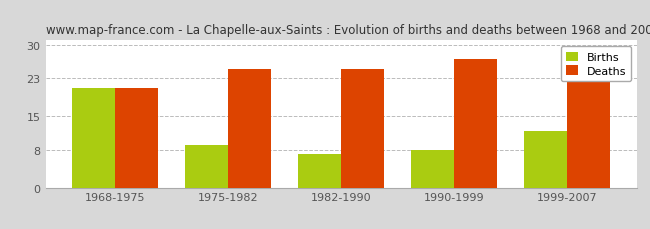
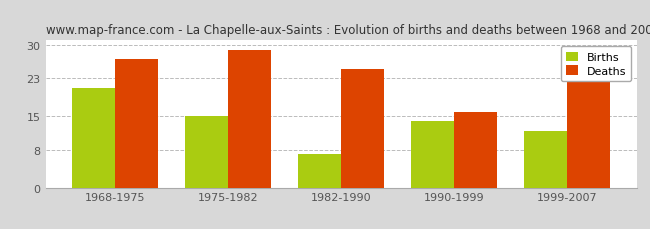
Deaths/1968-1975: 21 -> 27
Births/1975-1982: 9 -> 15
Deaths/1975-1982: 25 -> 29
Births/1990-1999: 8 -> 14
Deaths/1990-1999: 27 -> 16
